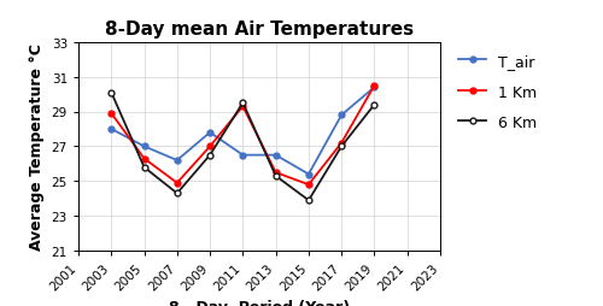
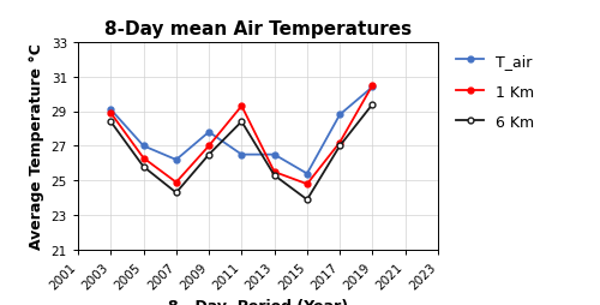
T_air/2003: 28.0 -> 29.1
6 Km/2003: 30.1 -> 28.4
6 Km/2011: 29.5 -> 28.4
